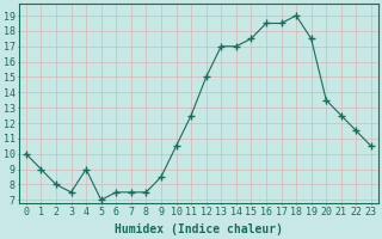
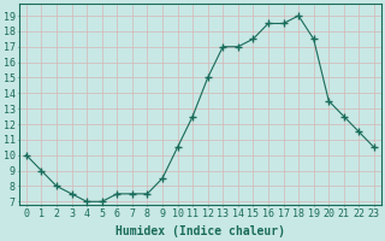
4: 9.0 -> 7.0
